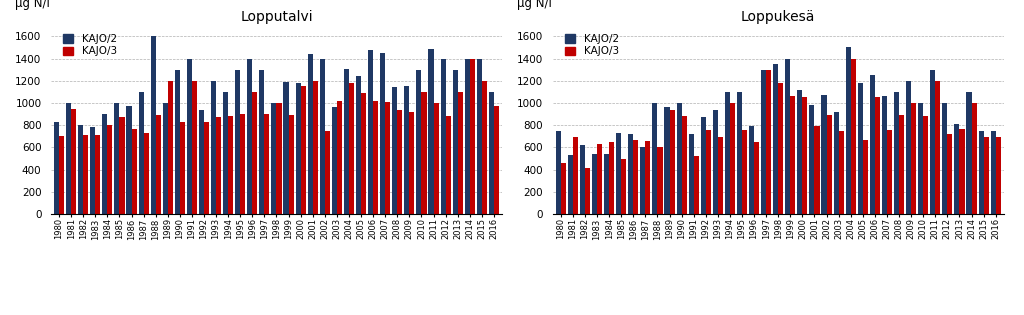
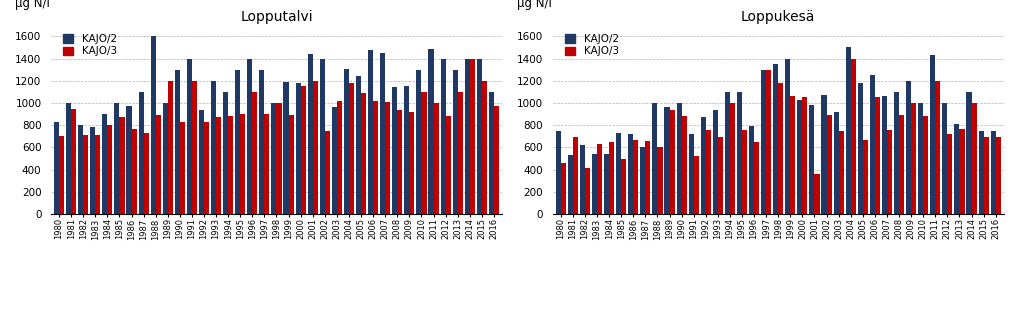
Loppukesä/KAJO/2/2000: 1120 -> 1030
Loppukesä/KAJO/3/2001: 790 -> 360
Loppukesä/KAJO/2/2011: 1300 -> 1430
